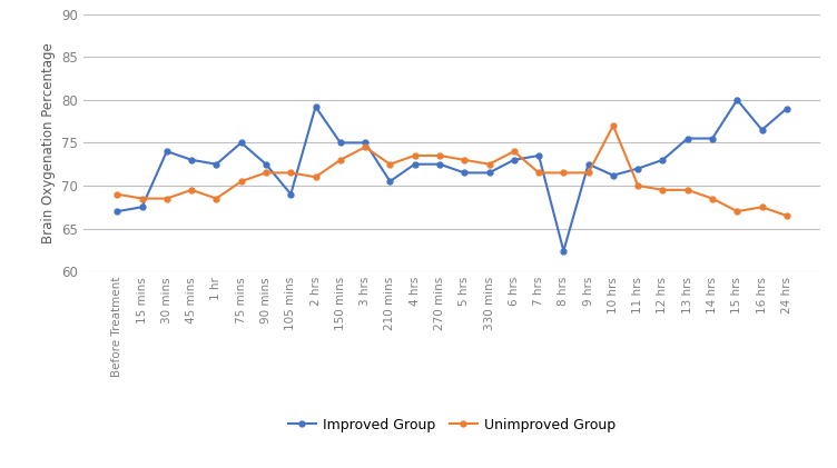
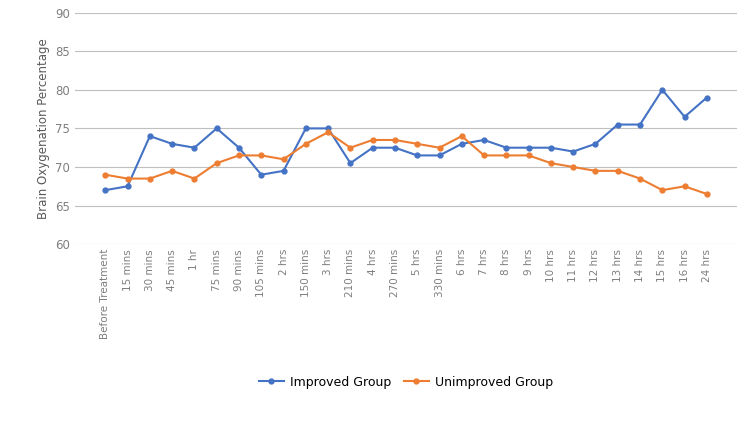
Improved Group/2 hrs: 79.2 -> 69.5
Improved Group/8 hrs: 62.4 -> 72.5
Improved Group/10 hrs: 71.2 -> 72.5
Unimproved Group/10 hrs: 77.0 -> 70.5
